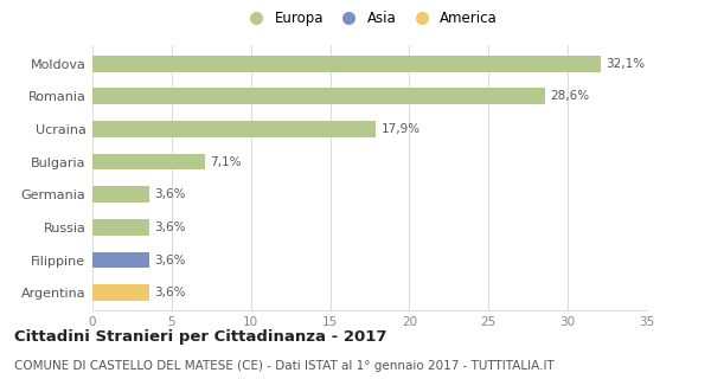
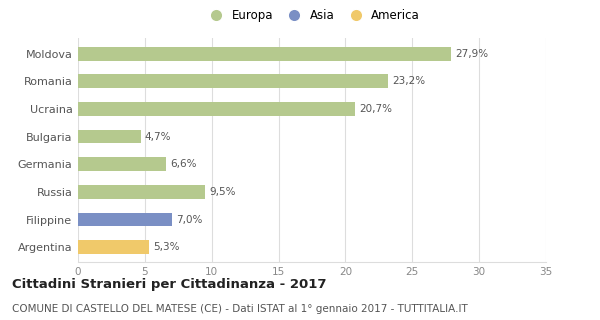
Moldova: 32,1% -> 27,9%
Romania: 28,6% -> 23,2%
Ucraina: 17,9% -> 20,7%
Bulgaria: 7,1% -> 4,7%
Germania: 3,6% -> 6,6%
Russia: 3,6% -> 9,5%
Filippine: 3,6% -> 7,0%
Argentina: 3,6% -> 5,3%
